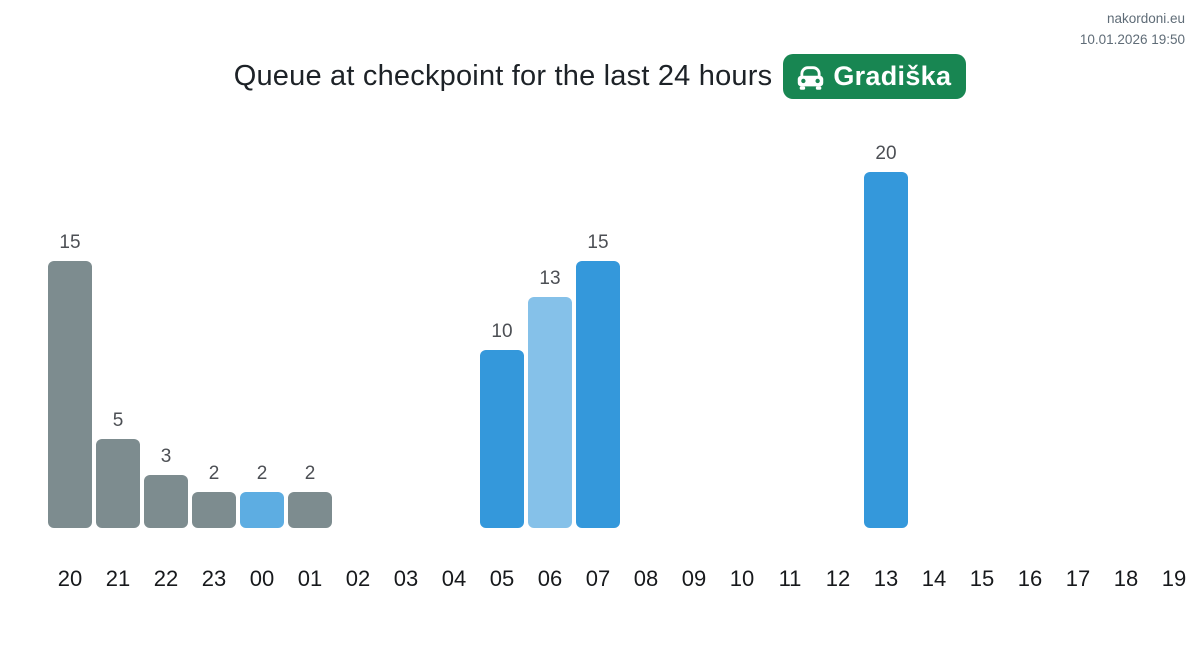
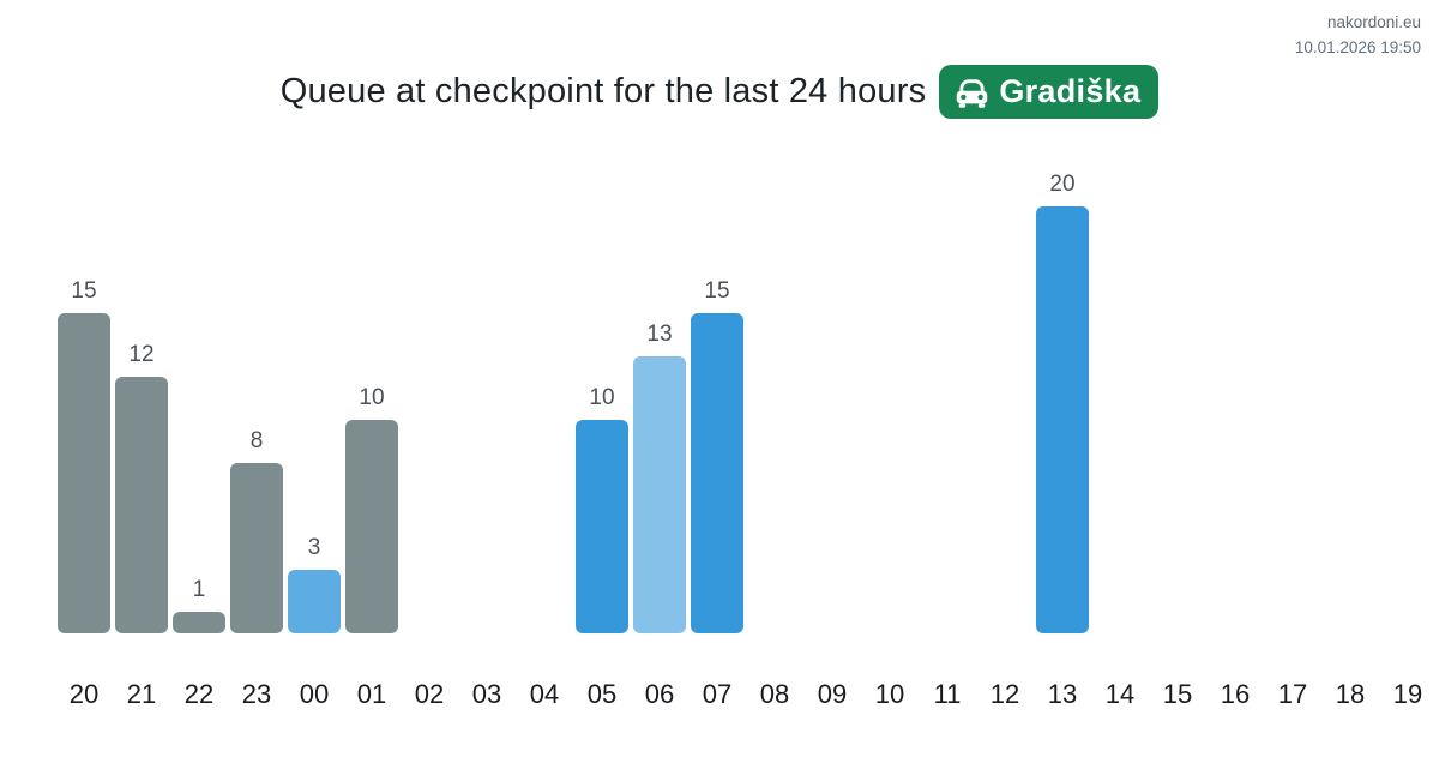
21: 5 -> 12
22: 3 -> 1
23: 2 -> 8
00: 2 -> 3
01: 2 -> 10
